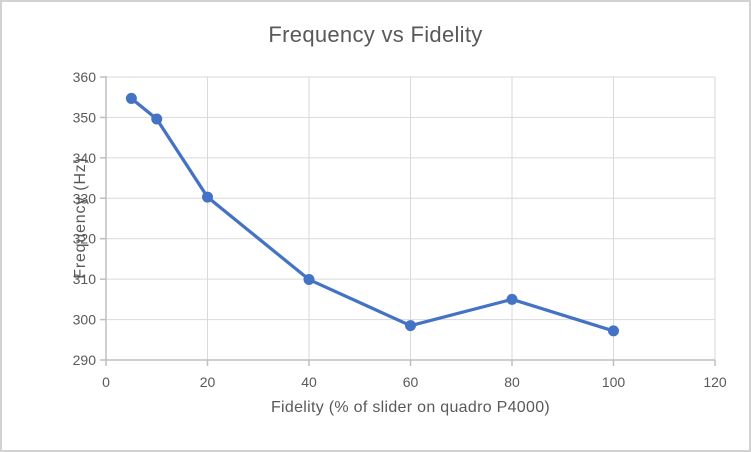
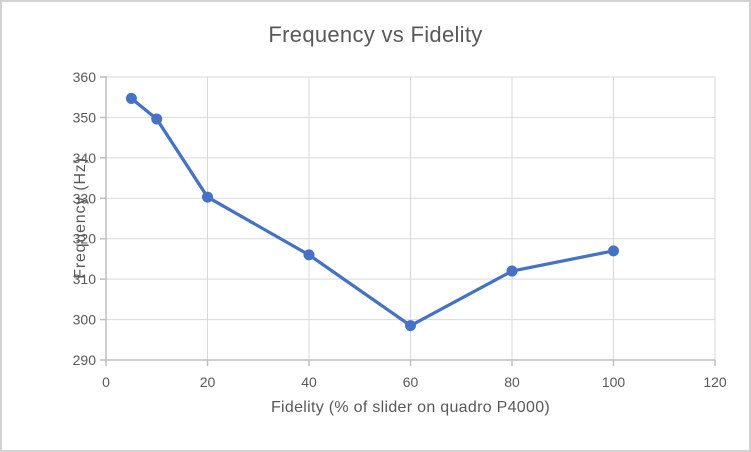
40: 310 -> 316
80: 305 -> 312
100: 297 -> 317
